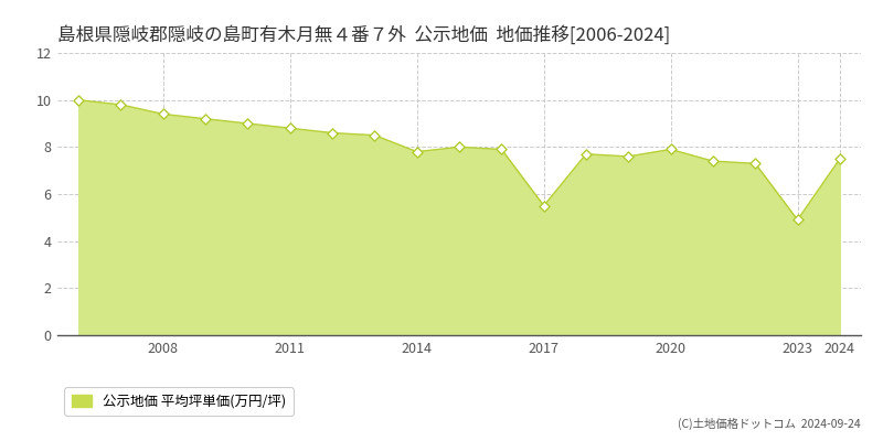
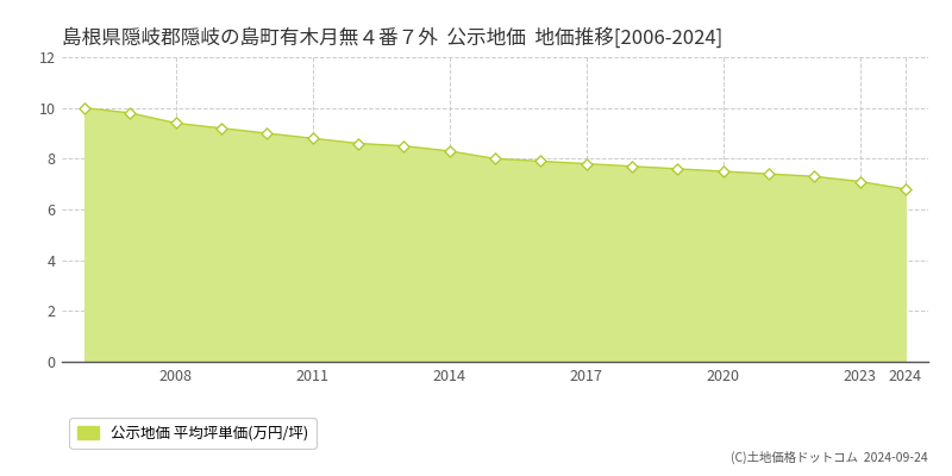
2014: 7.8 -> 8.3
2017: 5.5 -> 7.8
2020: 7.9 -> 7.5
2023: 4.9 -> 7.1
2024: 7.5 -> 6.8
